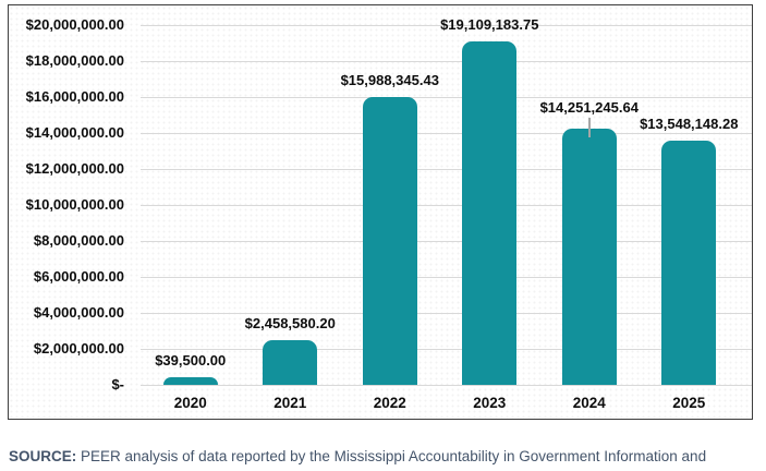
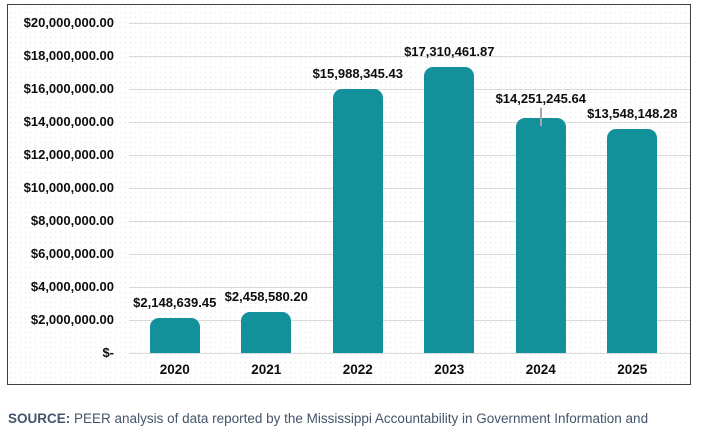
2020: $39,500.00 -> $2,148,639.45
2023: $19,109,183.75 -> $17,310,461.87
